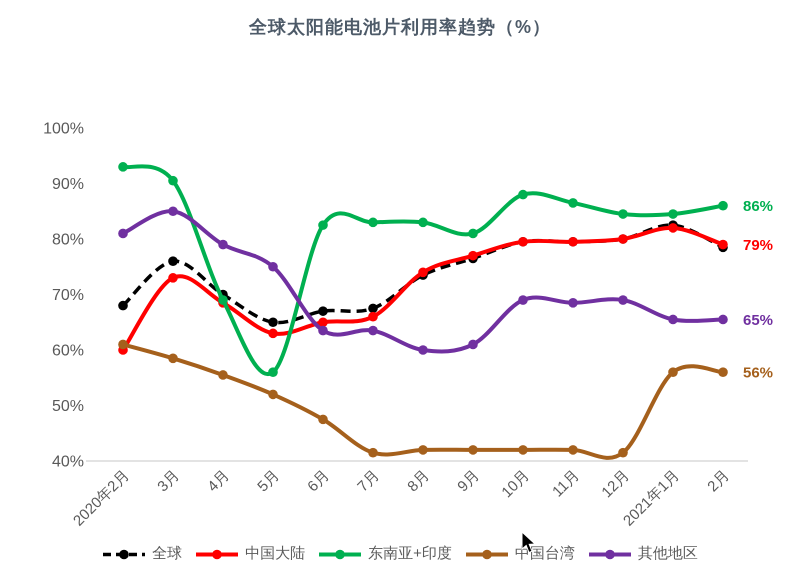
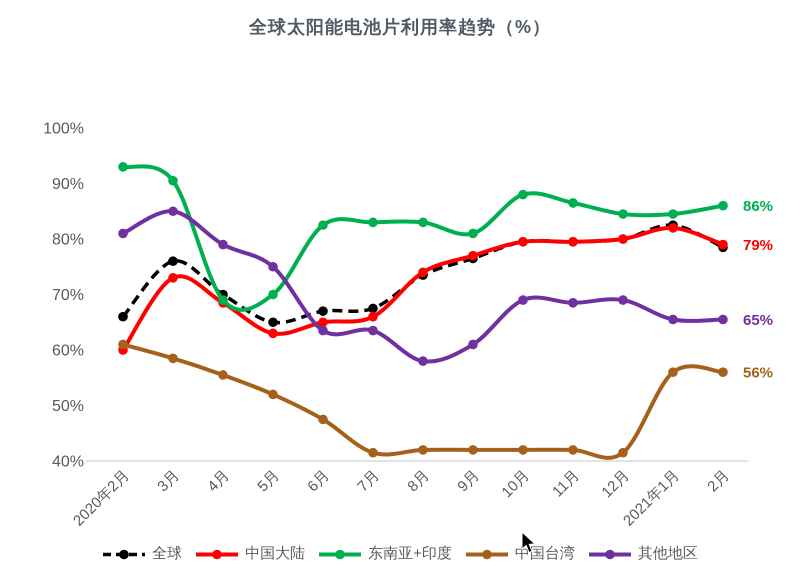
全球/2020年2月: 68% -> 66%
东南亚+印度/5月: 56% -> 70%
其他地区/8月: 60% -> 58%
